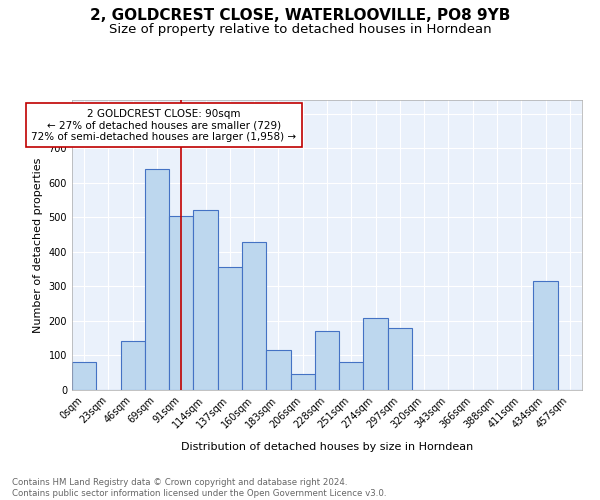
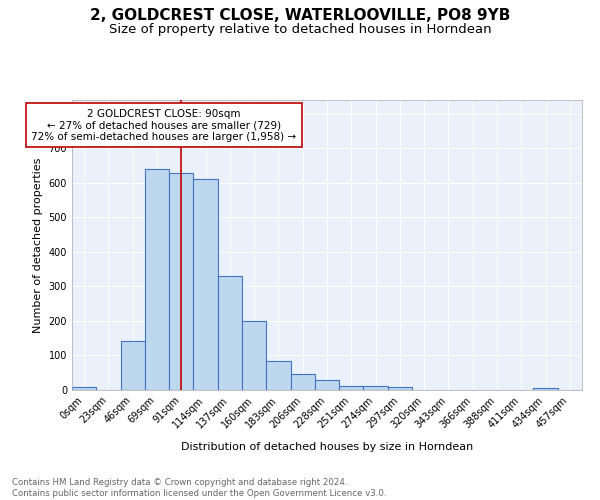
0sqm: 80 -> 8
91sqm: 505 -> 630
114sqm: 520 -> 610
137sqm: 355 -> 330
160sqm: 430 -> 200
183sqm: 115 -> 83
228sqm: 170 -> 28
251sqm: 80 -> 12
274sqm: 210 -> 11
297sqm: 180 -> 8
434sqm: 315 -> 5
